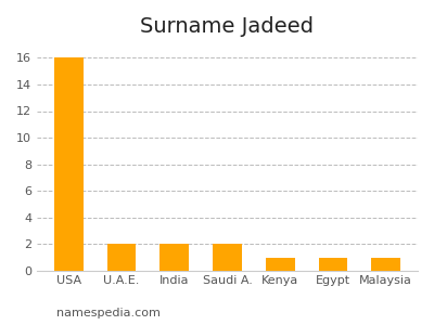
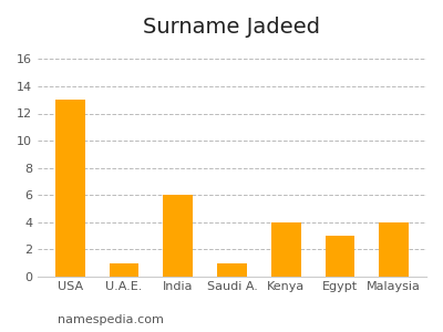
USA: 16 -> 13
U.A.E.: 2 -> 1
India: 2 -> 6
Saudi A.: 2 -> 1
Kenya: 1 -> 4
Egypt: 1 -> 3
Malaysia: 1 -> 4
